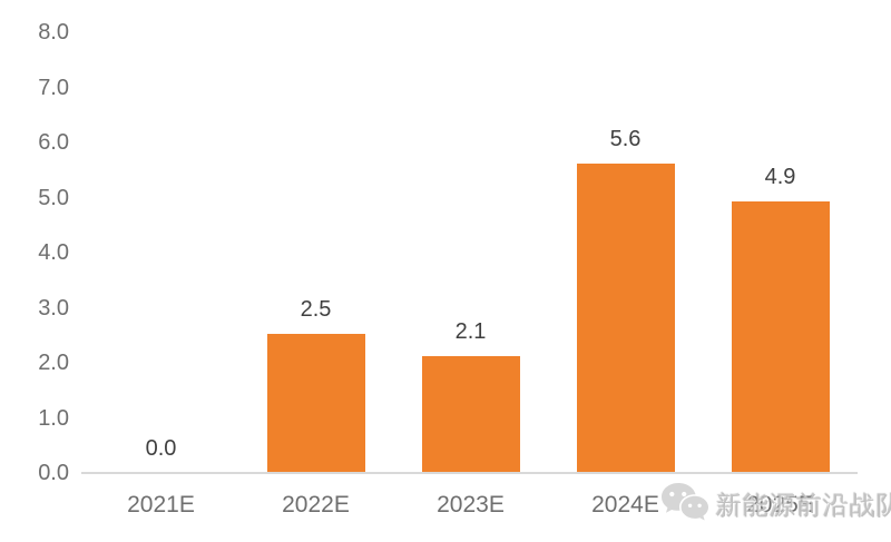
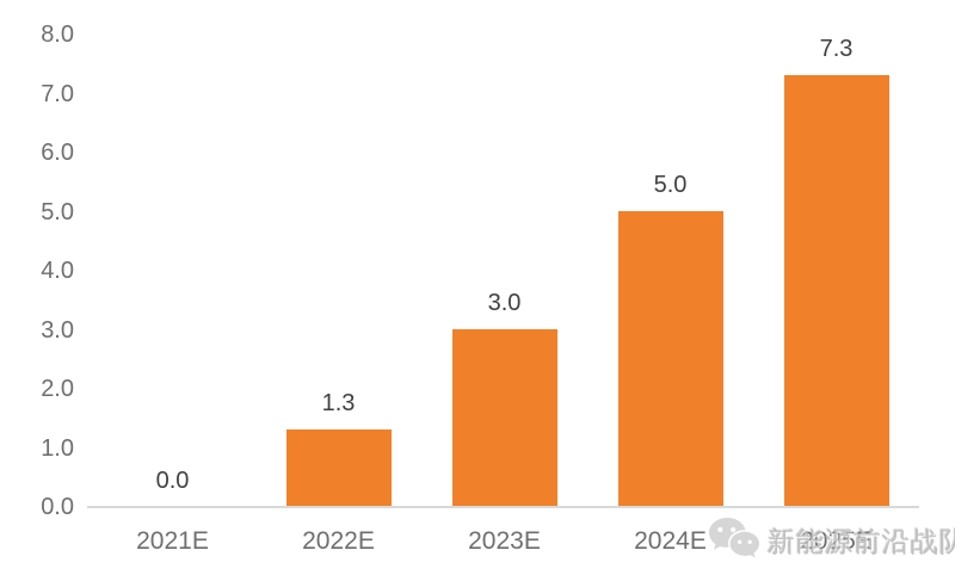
2022E: 2.5 -> 1.3
2023E: 2.1 -> 3.0
2024E: 5.6 -> 5.0
2025E: 4.9 -> 7.3
